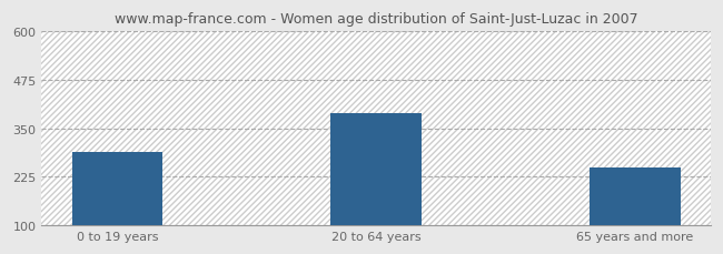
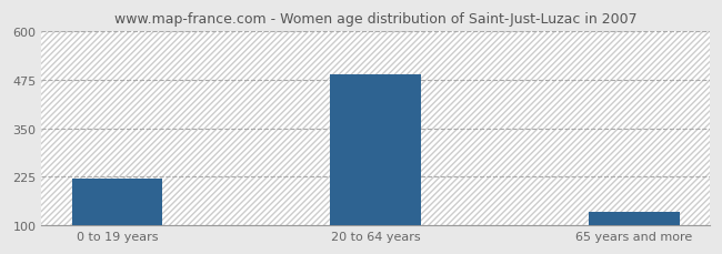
0 to 19 years: 290 -> 220
20 to 64 years: 390 -> 490
65 years and more: 250 -> 135
